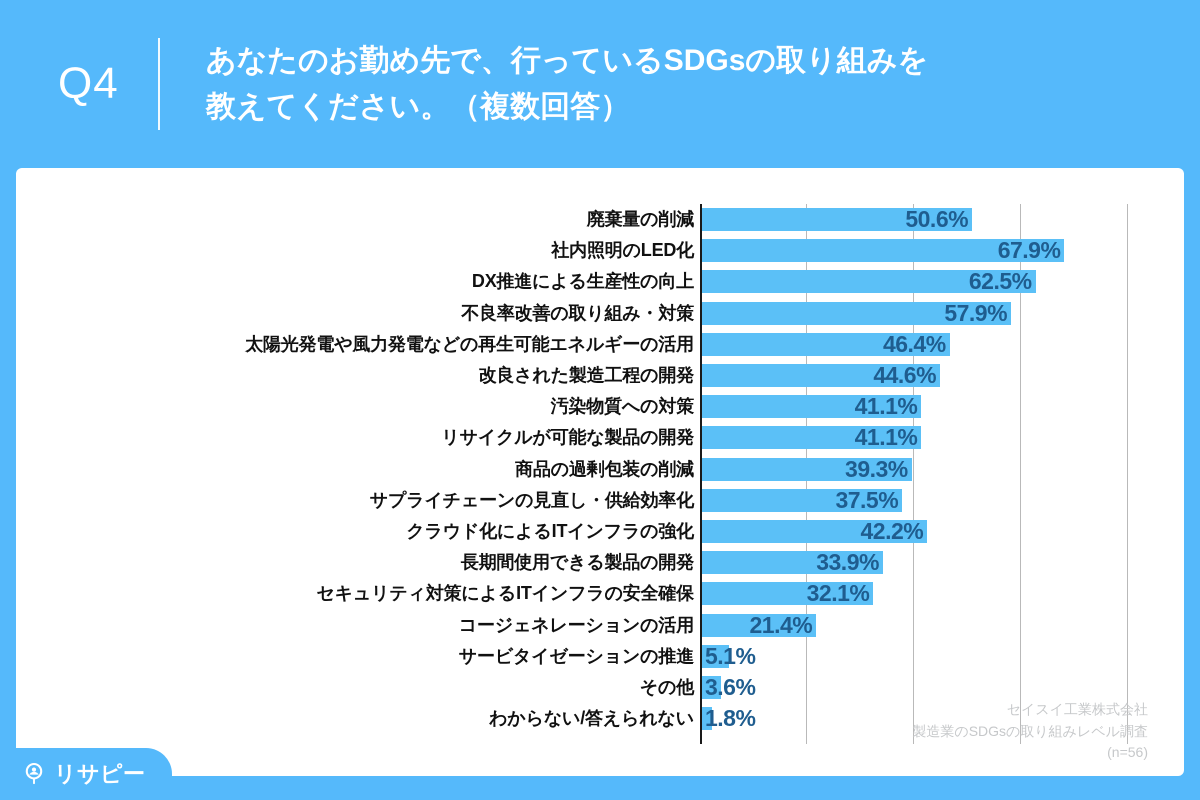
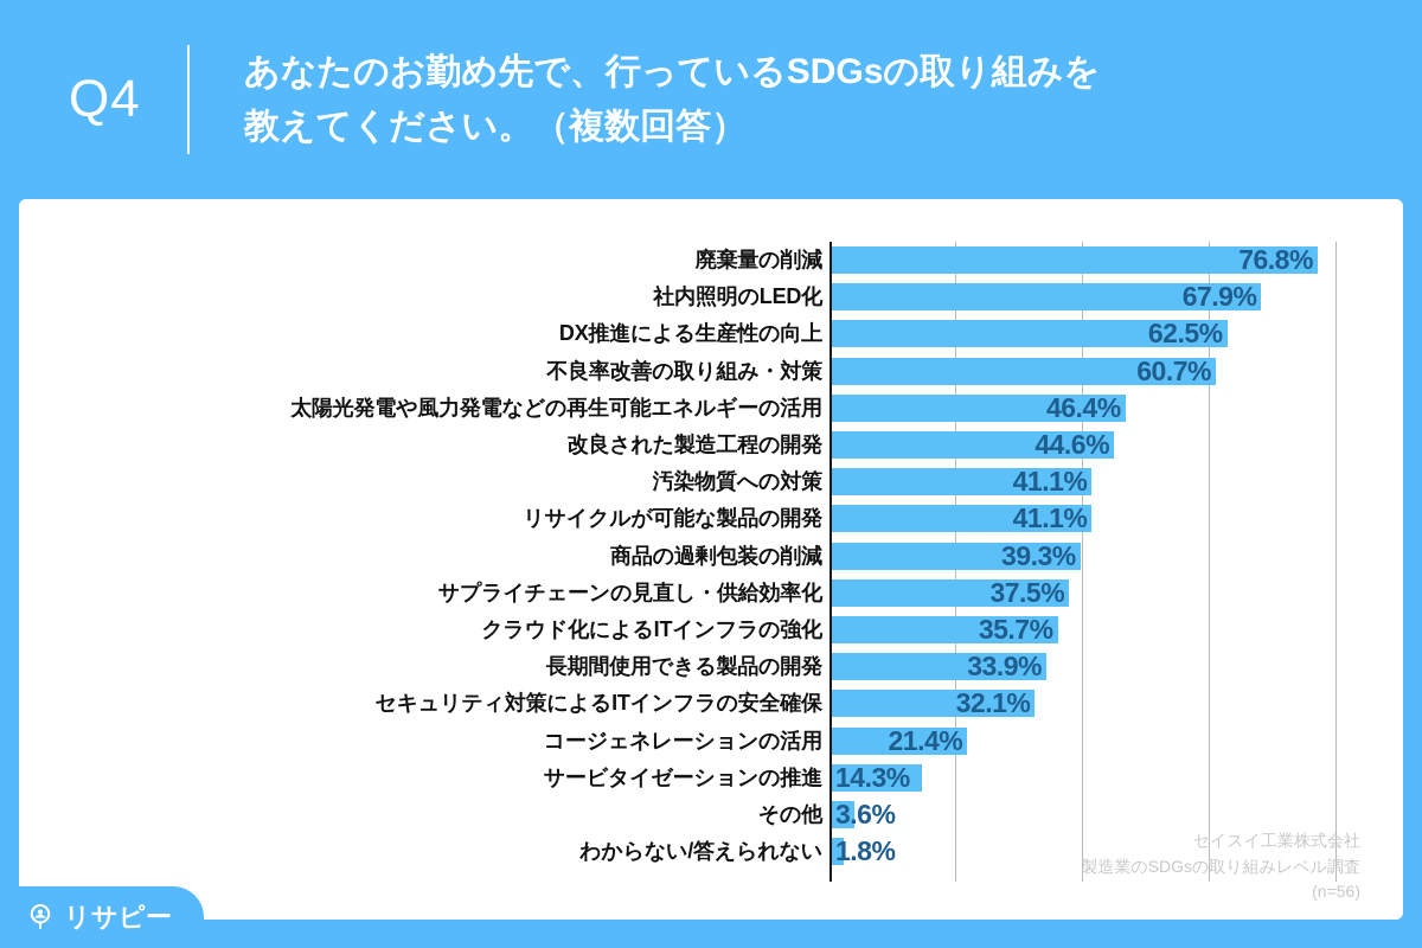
廃棄量の削減: 50.6% -> 76.8%
不良率改善の取り組み・対策: 57.9% -> 60.7%
クラウド化によるITインフラの強化: 42.2% -> 35.7%
サービタイゼーションの推進: 5.1% -> 14.3%
